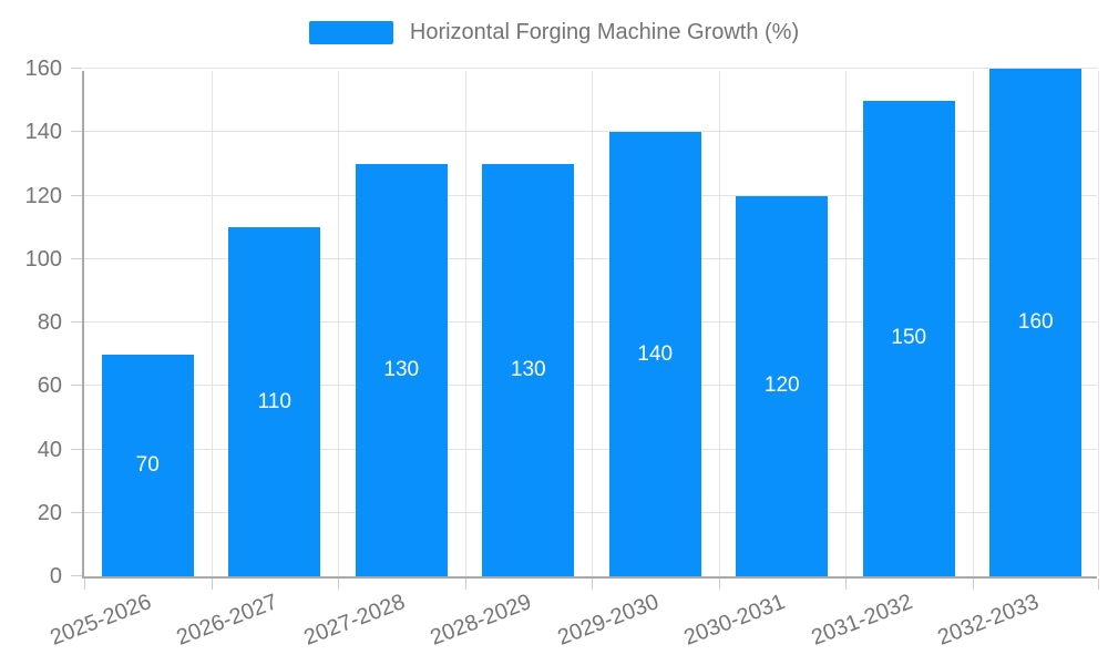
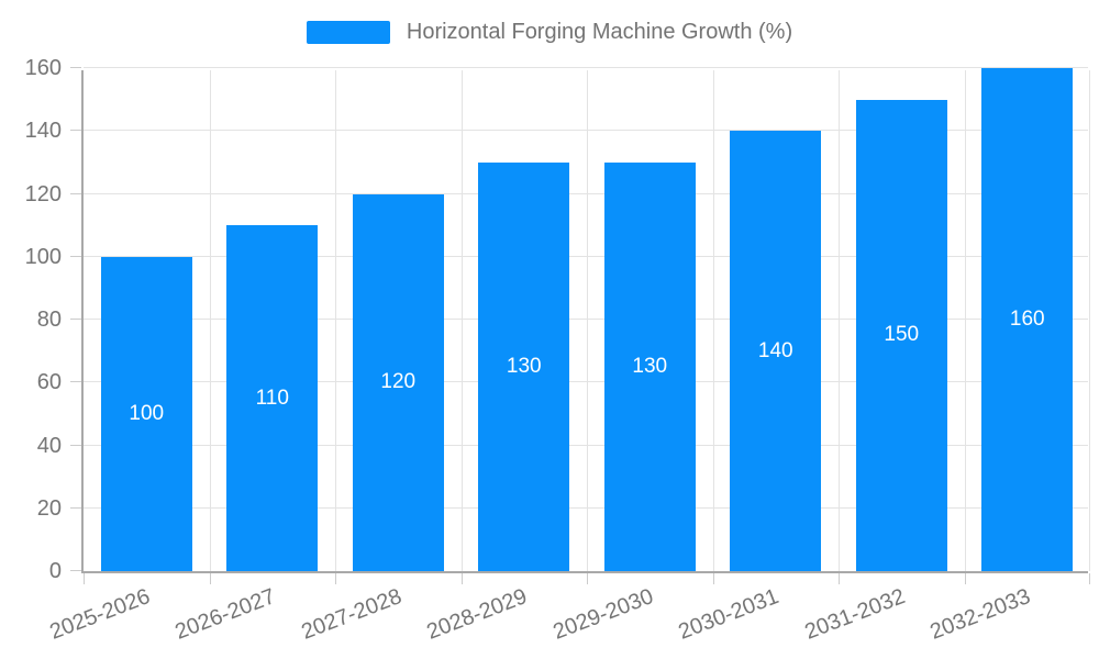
2025-2026: 70 -> 100
2027-2028: 130 -> 120
2029-2030: 140 -> 130
2030-2031: 120 -> 140
